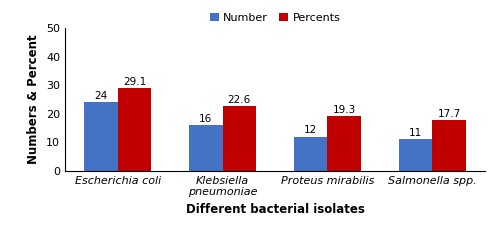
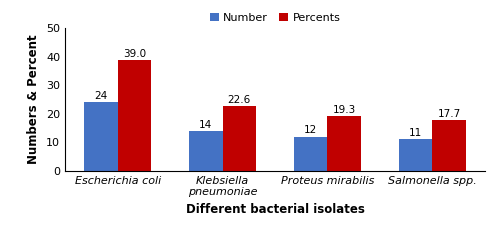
Percents/Escherichia coli: 29.1 -> 39.0
Number/Klebsiella pneumoniae: 16 -> 14
